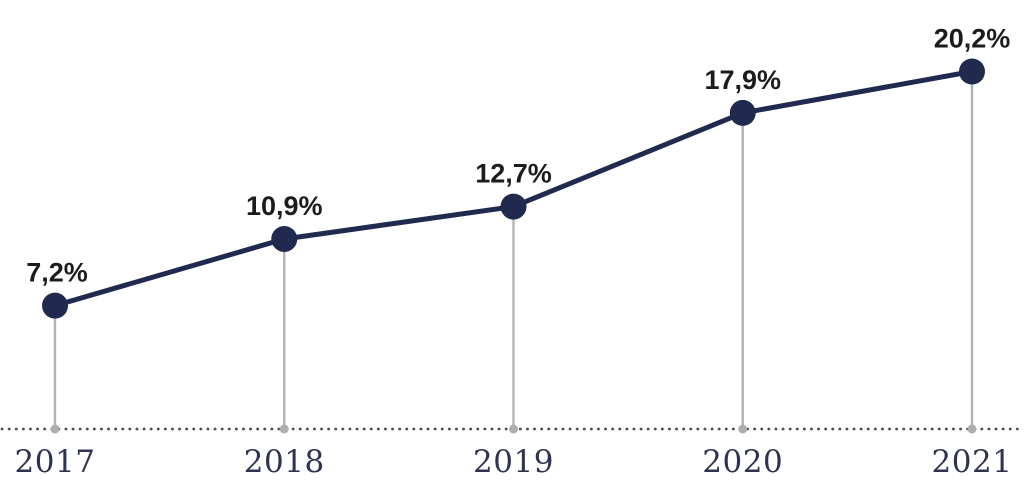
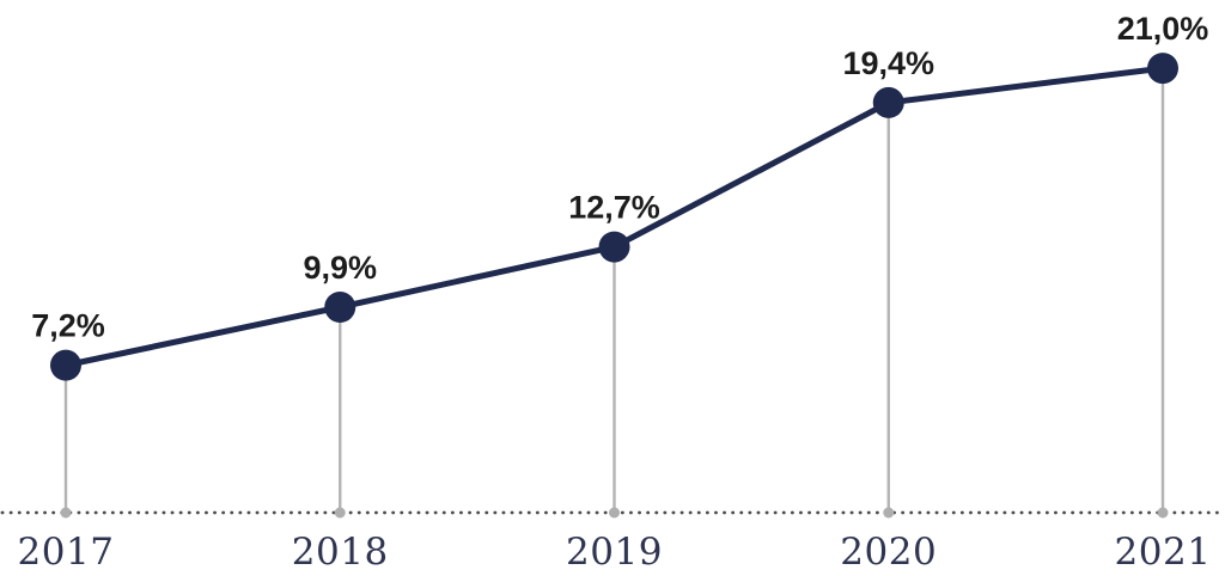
2018: 10,9% -> 9,9%
2020: 17,9% -> 19,4%
2021: 20,2% -> 21,0%
